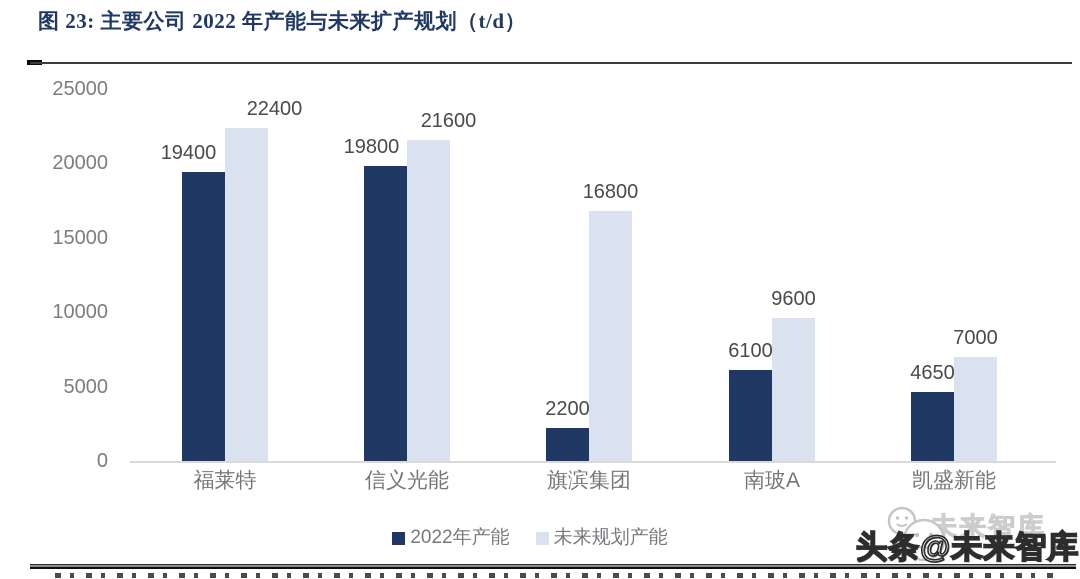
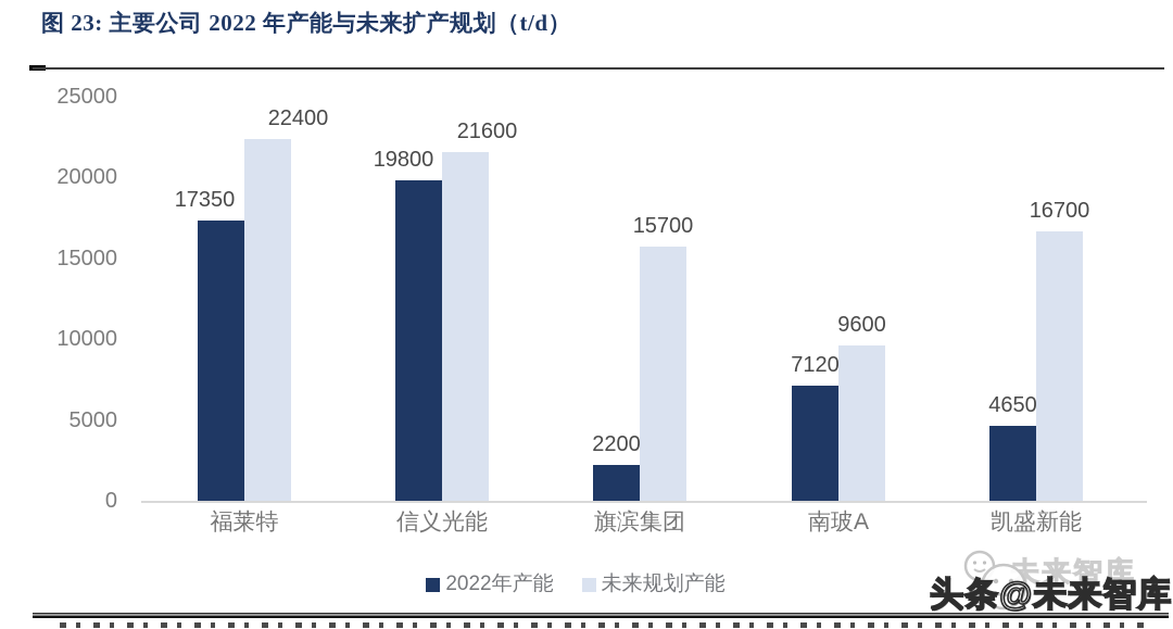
2022年产能/福莱特: 19400 -> 17350
未来规划产能/旗滨集团: 16800 -> 15700
2022年产能/南玻A: 6100 -> 7120
未来规划产能/凯盛新能: 7000 -> 16700
